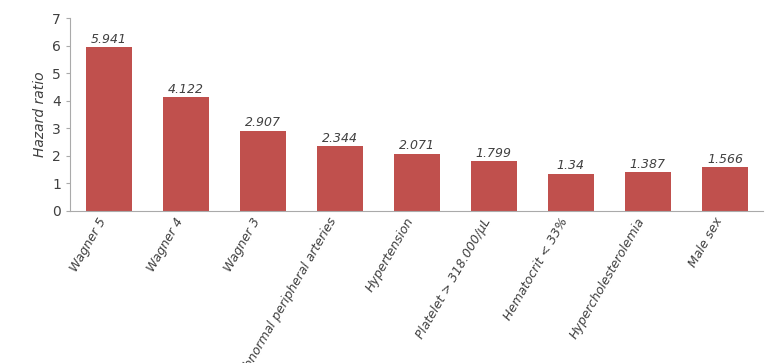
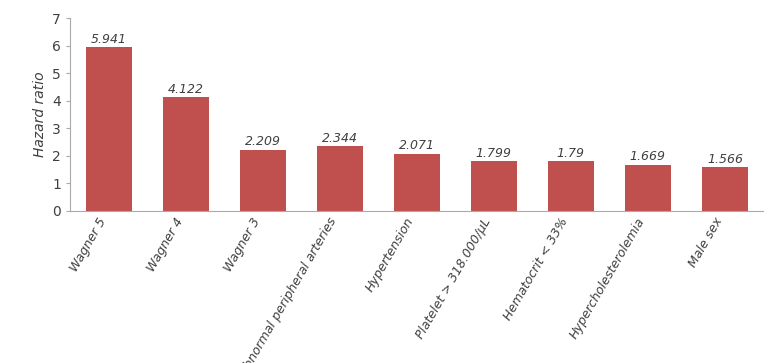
Wagner 3: 2.907 -> 2.209
Hematocrit < 33%: 1.34 -> 1.79
Hypercholesterolemia: 1.387 -> 1.669
